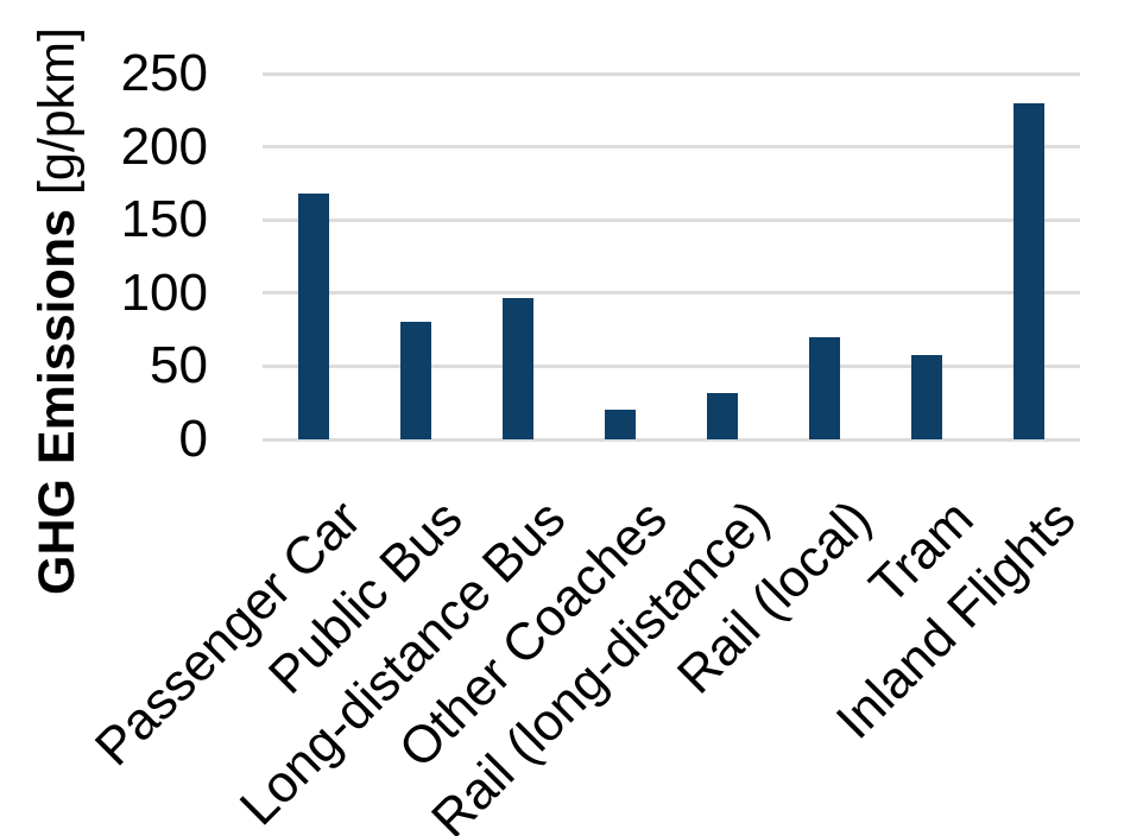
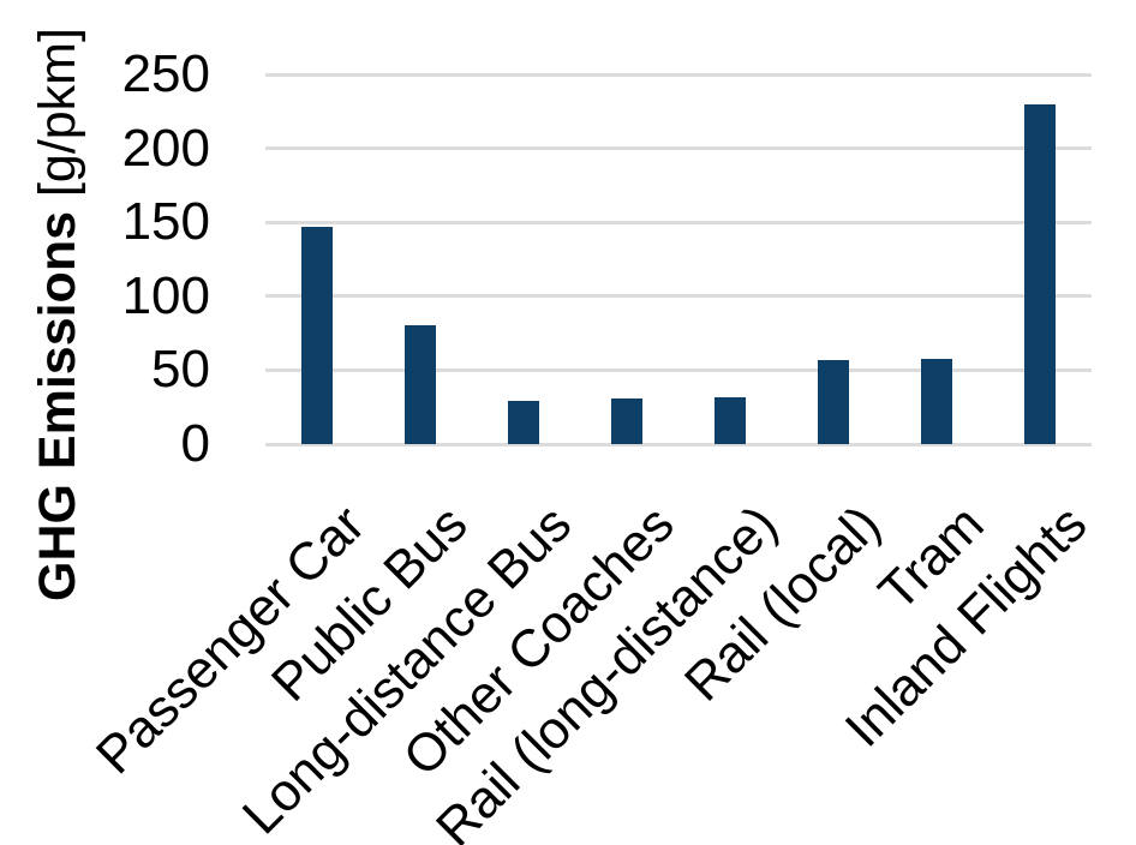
Passenger Car: 168 -> 147
Long-distance Bus: 97 -> 29
Other Coaches: 20 -> 31
Rail (local): 70 -> 57
